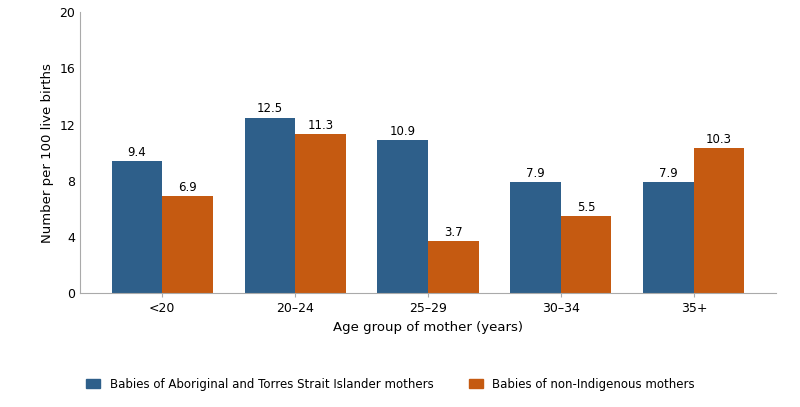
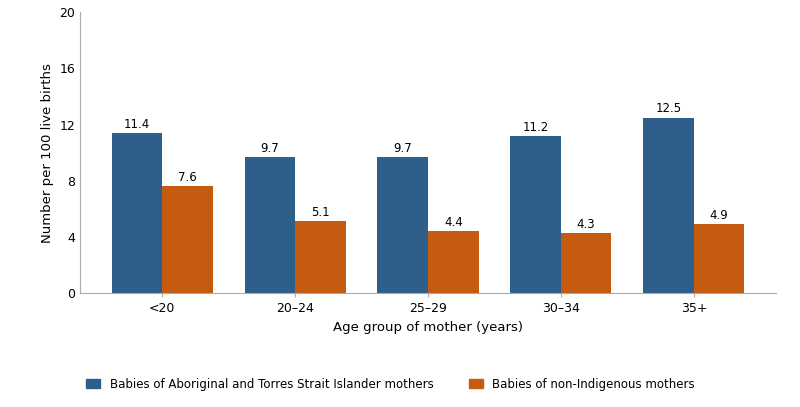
Babies of Aboriginal and Torres Strait Islander mothers/<20: 9.4 -> 11.4
Babies of non-Indigenous mothers/<20: 6.9 -> 7.6
Babies of Aboriginal and Torres Strait Islander mothers/20–24: 12.5 -> 9.7
Babies of non-Indigenous mothers/20–24: 11.3 -> 5.1
Babies of Aboriginal and Torres Strait Islander mothers/25–29: 10.9 -> 9.7
Babies of non-Indigenous mothers/25–29: 3.7 -> 4.4
Babies of Aboriginal and Torres Strait Islander mothers/30–34: 7.9 -> 11.2
Babies of non-Indigenous mothers/30–34: 5.5 -> 4.3
Babies of Aboriginal and Torres Strait Islander mothers/35+: 7.9 -> 12.5
Babies of non-Indigenous mothers/35+: 10.3 -> 4.9
